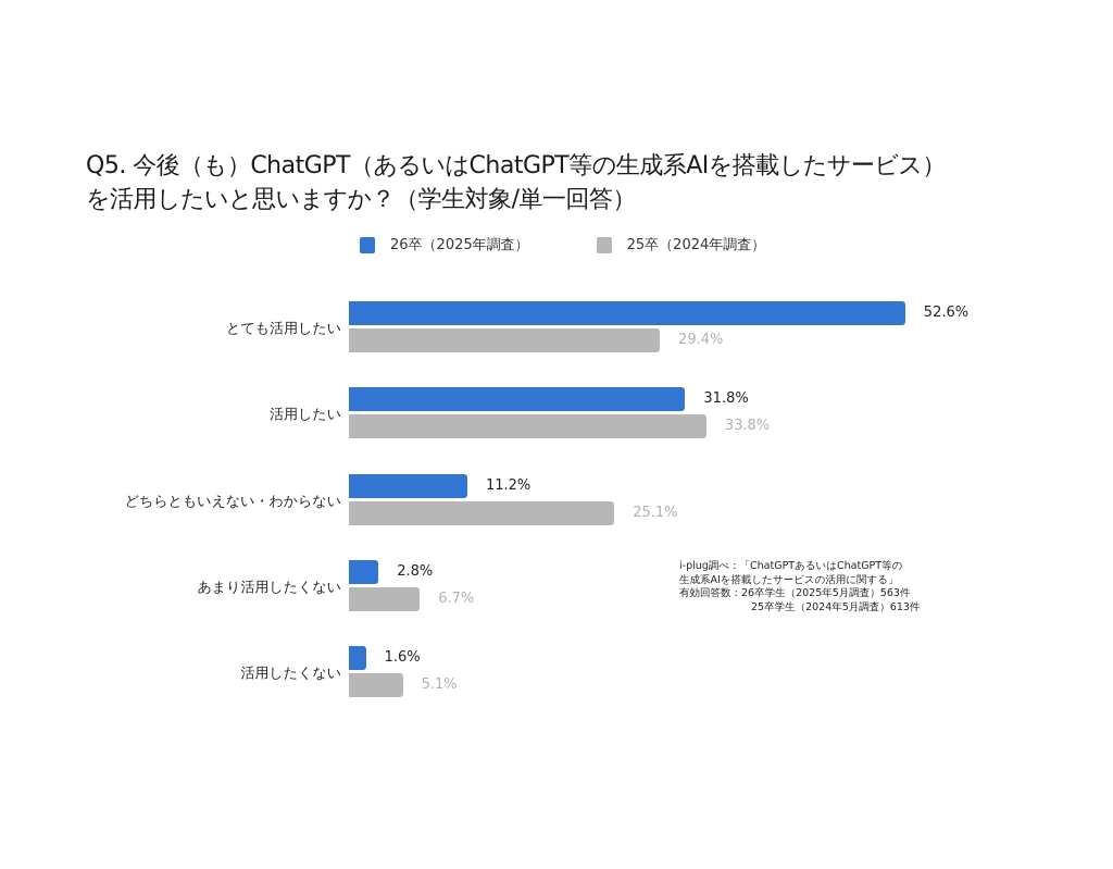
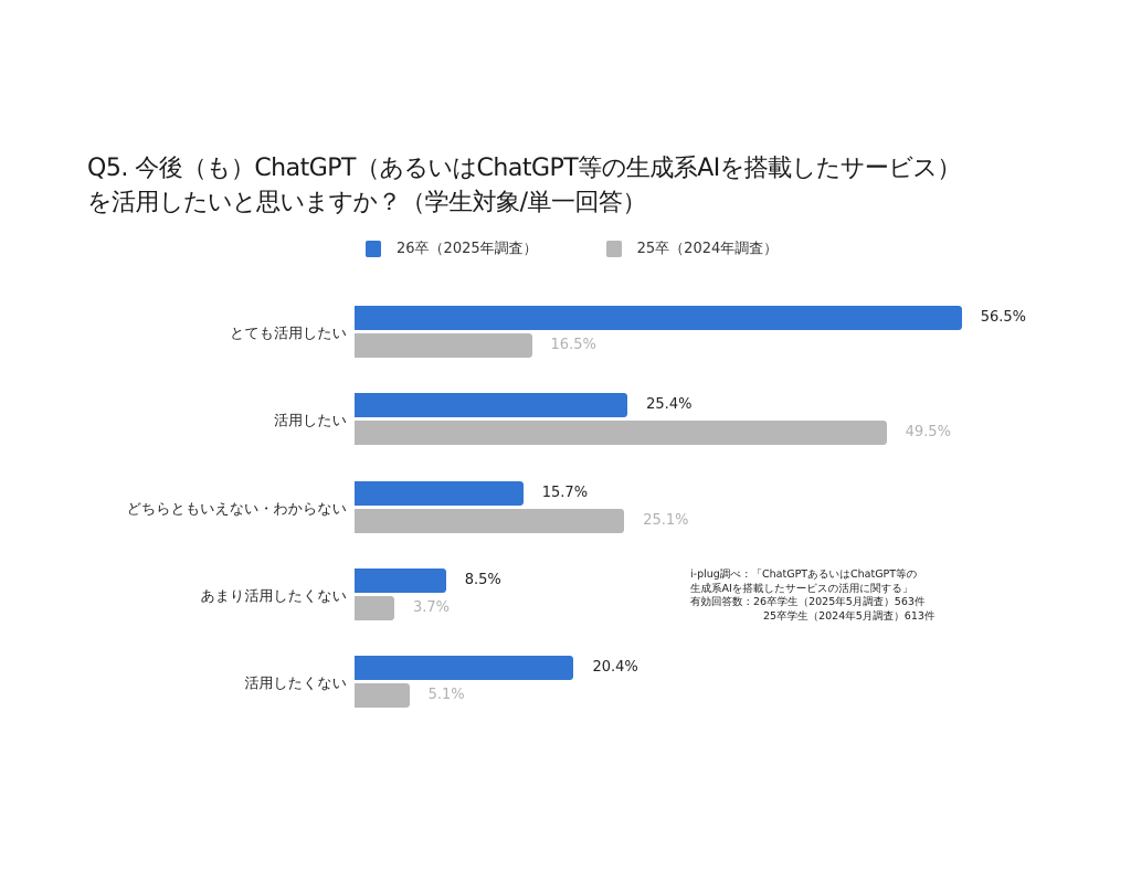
26卒（2025年調査）/とても活用したい: 52.6% -> 56.5%
25卒（2024年調査）/とても活用したい: 29.4% -> 16.5%
26卒（2025年調査）/活用したい: 31.8% -> 25.4%
25卒（2024年調査）/活用したい: 33.8% -> 49.5%
26卒（2025年調査）/どちらともいえない・わからない: 11.2% -> 15.7%
26卒（2025年調査）/あまり活用したくない: 2.8% -> 8.5%
25卒（2024年調査）/あまり活用したくない: 6.7% -> 3.7%
26卒（2025年調査）/活用したくない: 1.6% -> 20.4%
